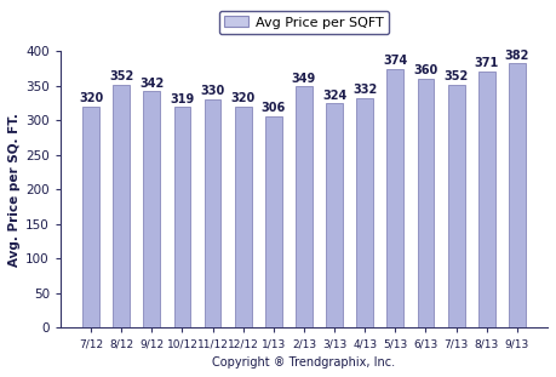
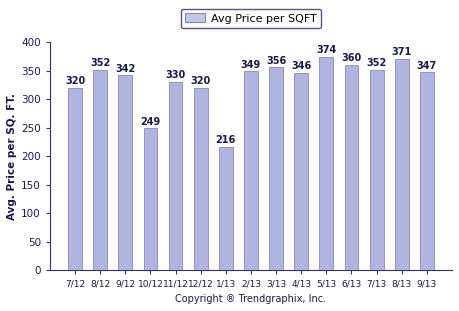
10/12: 319 -> 249
1/13: 306 -> 216
3/13: 324 -> 356
4/13: 332 -> 346
9/13: 382 -> 347
